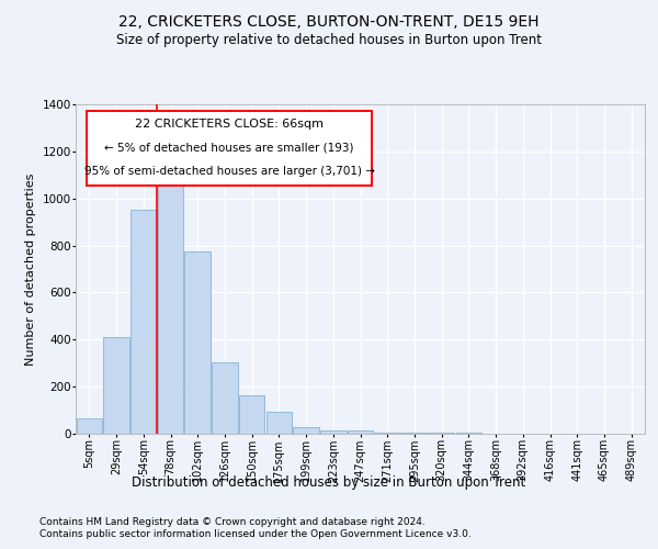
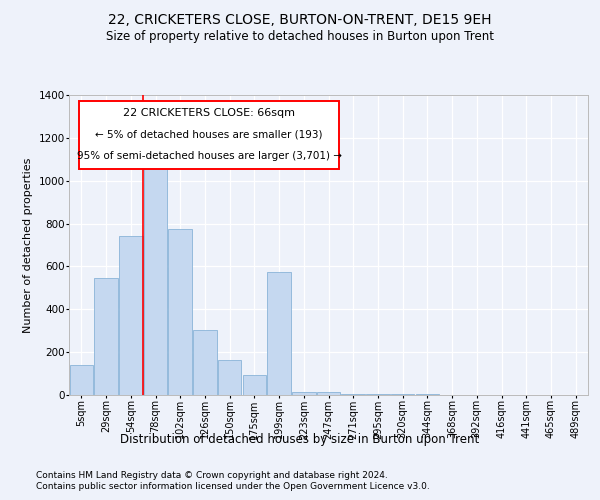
5sqm: 65 -> 140
29sqm: 410 -> 545
54sqm: 950 -> 740
199sqm: 30 -> 575
